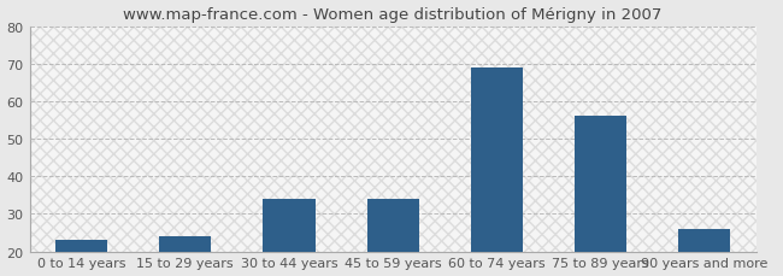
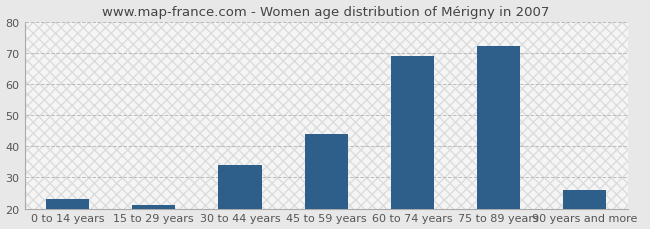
15 to 29 years: 24 -> 21
45 to 59 years: 34 -> 44
75 to 89 years: 56 -> 72
